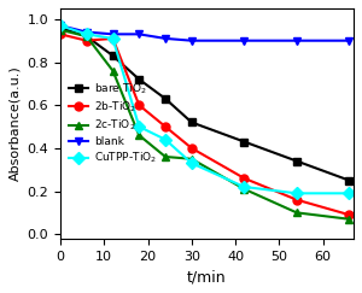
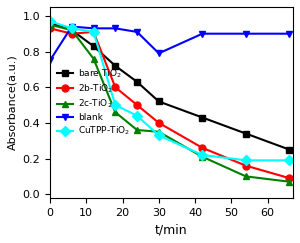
blank/0: 0.97 -> 0.75
blank/30: 0.90 -> 0.79
